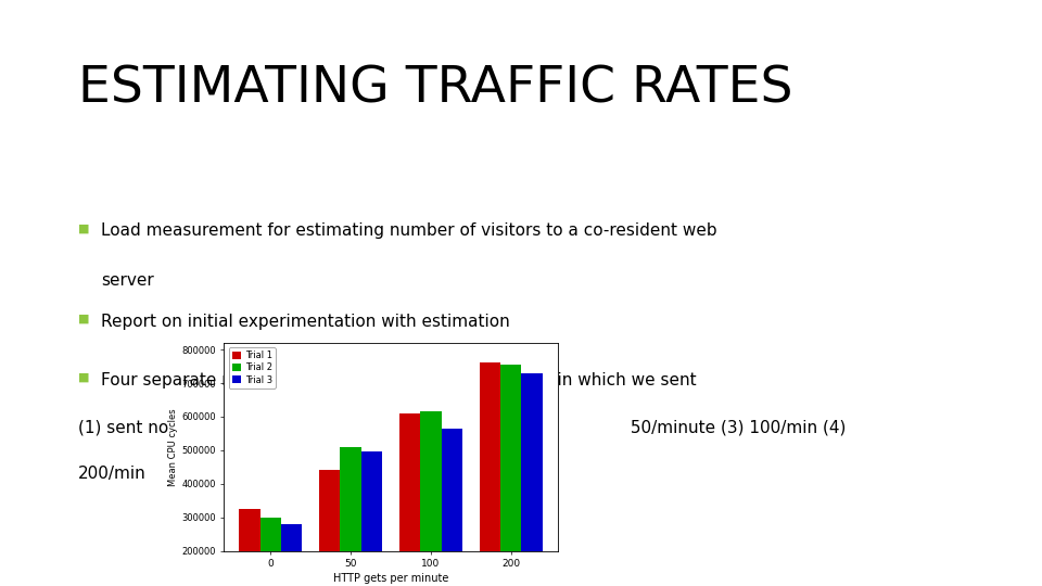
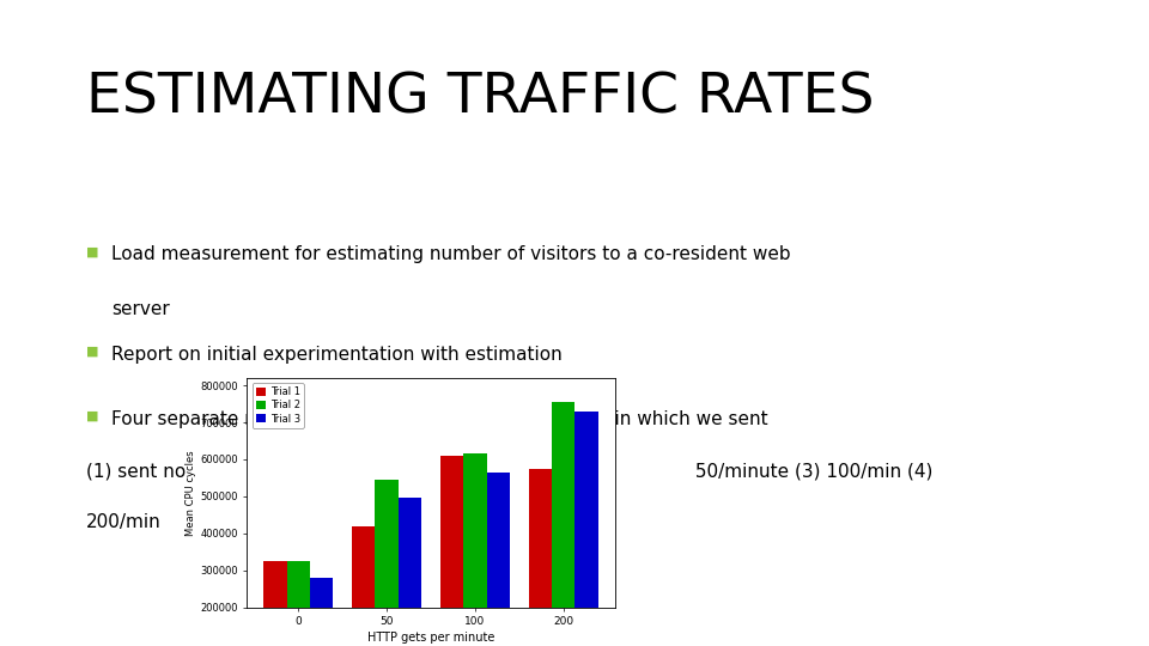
Trial 2/0: 300000 -> 325000
Trial 1/50: 440000 -> 420000
Trial 2/50: 510000 -> 545000
Trial 1/200: 760000 -> 575000
